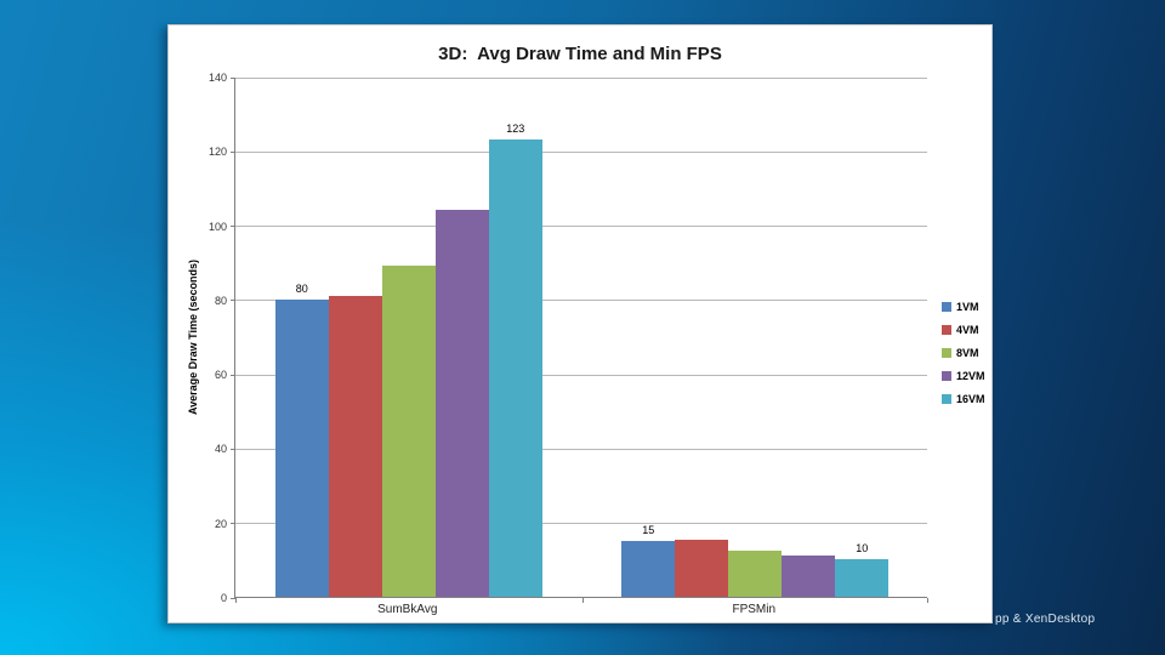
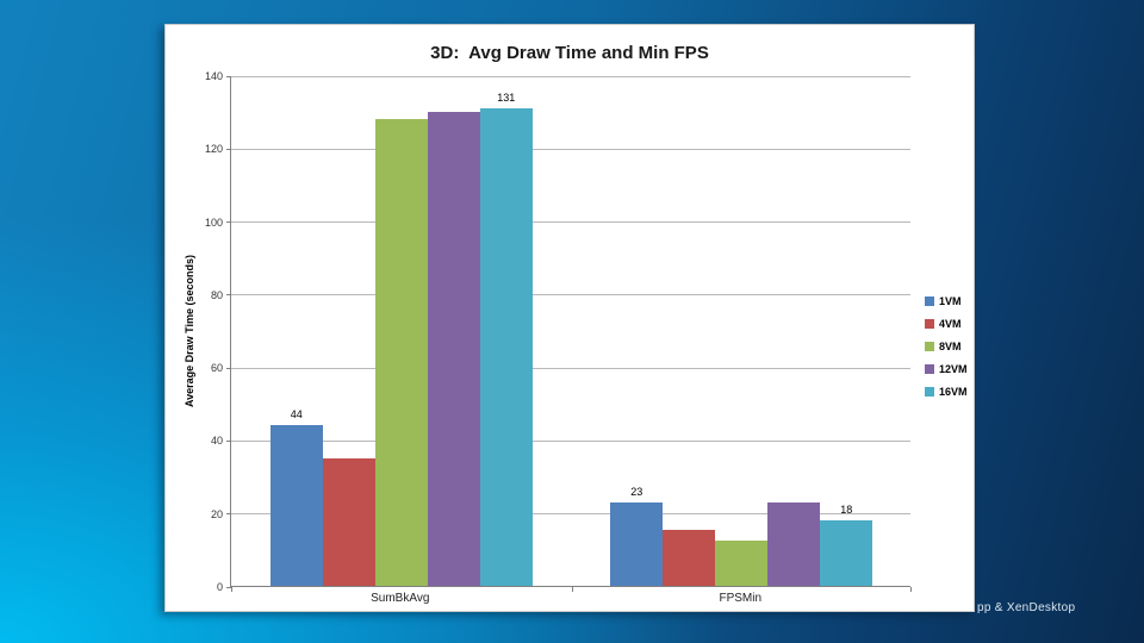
1VM/SumBkAvg: 80 -> 44
4VM/SumBkAvg: 81 -> 35
8VM/SumBkAvg: 89 -> 128
12VM/SumBkAvg: 104 -> 130
16VM/SumBkAvg: 123 -> 131
1VM/FPSMin: 15 -> 23
12VM/FPSMin: 11 -> 23
16VM/FPSMin: 10 -> 18
